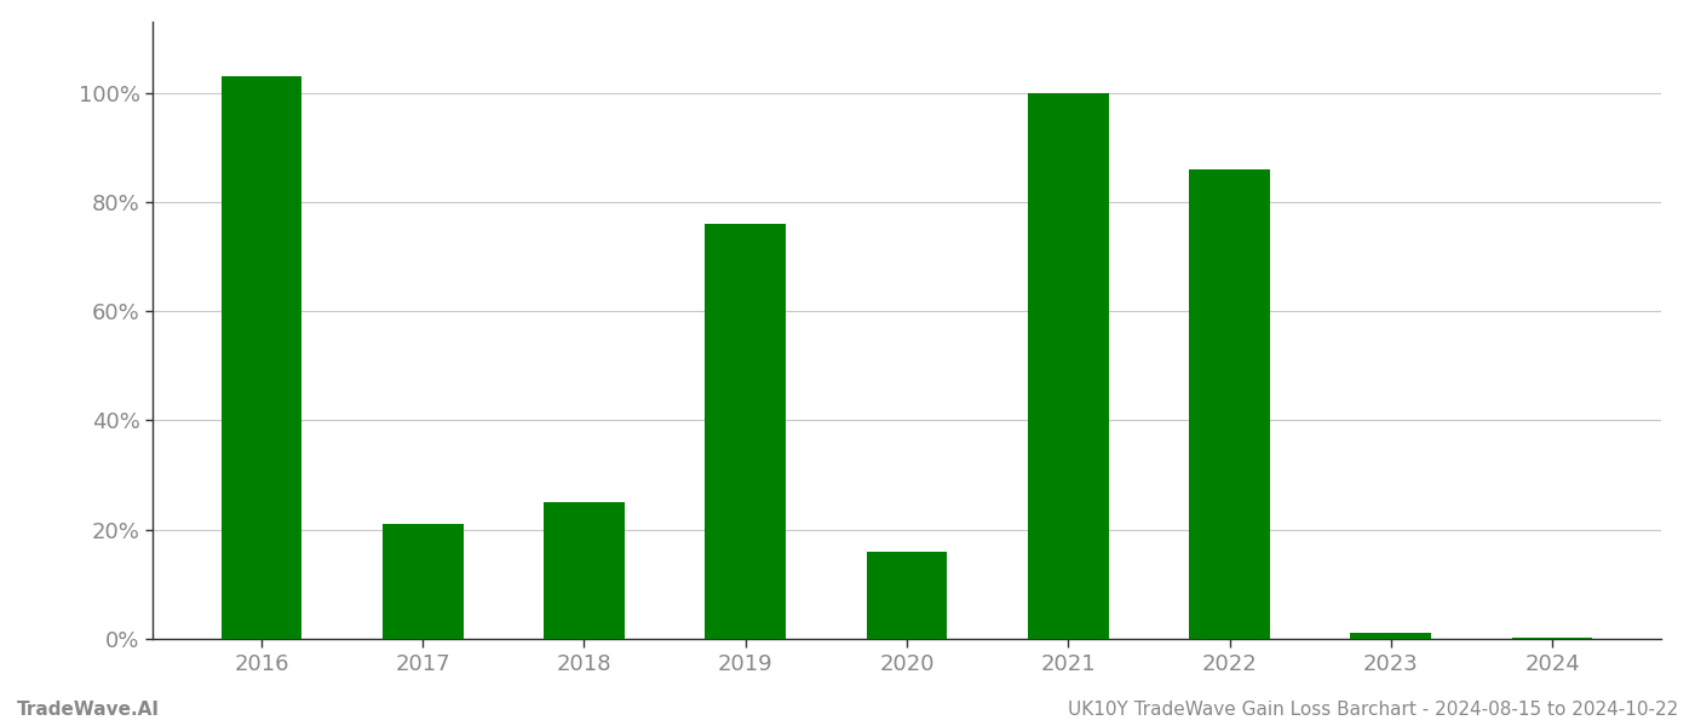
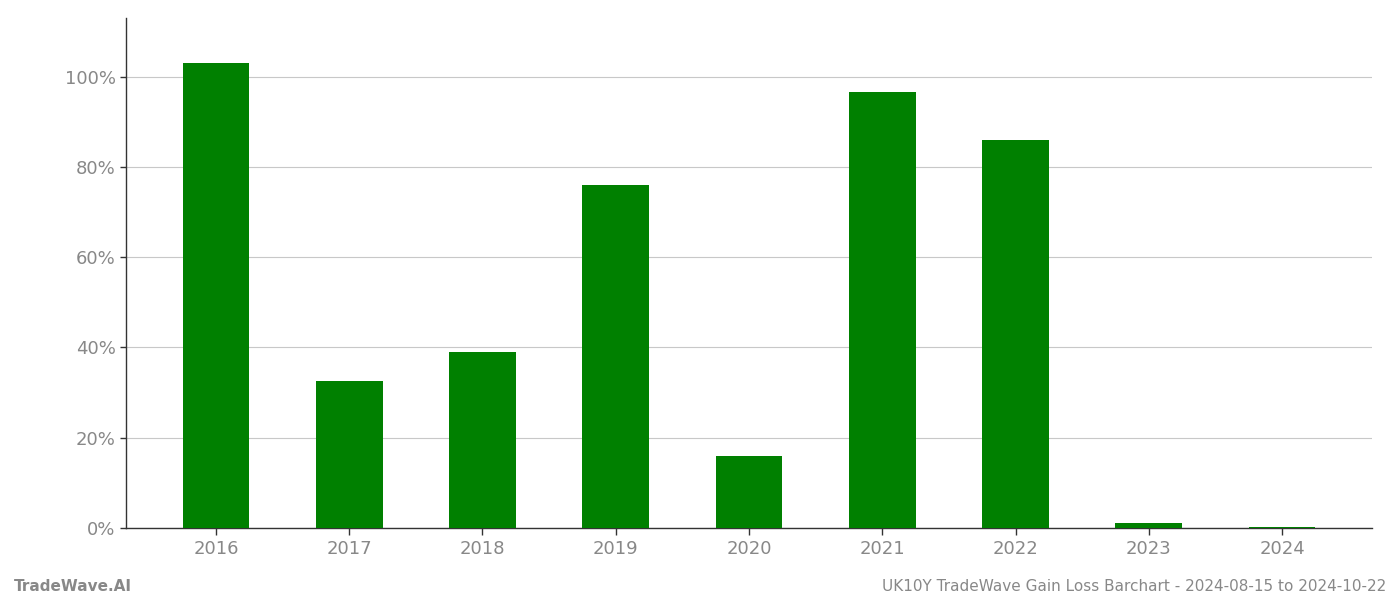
2017: 21.0% -> 32.5%
2018: 25.0% -> 39.0%
2021: 100.0% -> 96.5%
